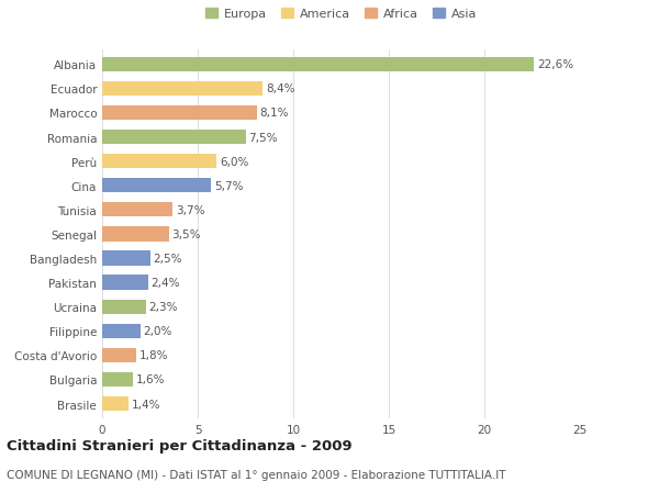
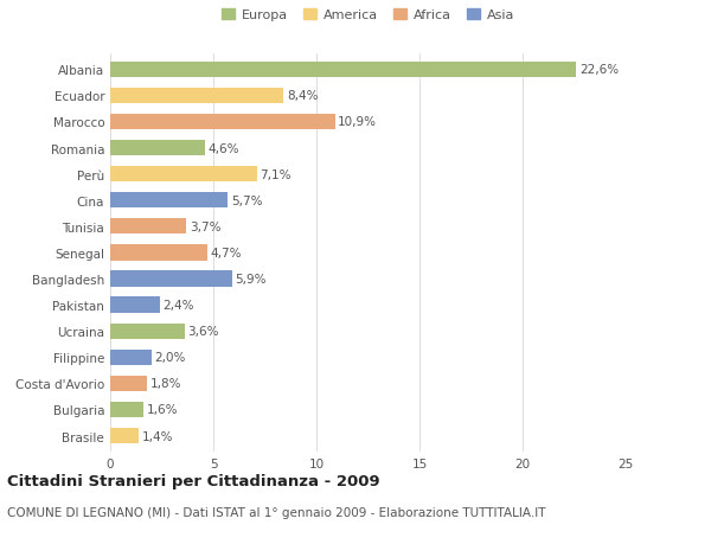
Marocco: 8,1% -> 10,9%
Romania: 7,5% -> 4,6%
Perù: 6,0% -> 7,1%
Senegal: 3,5% -> 4,7%
Bangladesh: 2,5% -> 5,9%
Ucraina: 2,3% -> 3,6%
